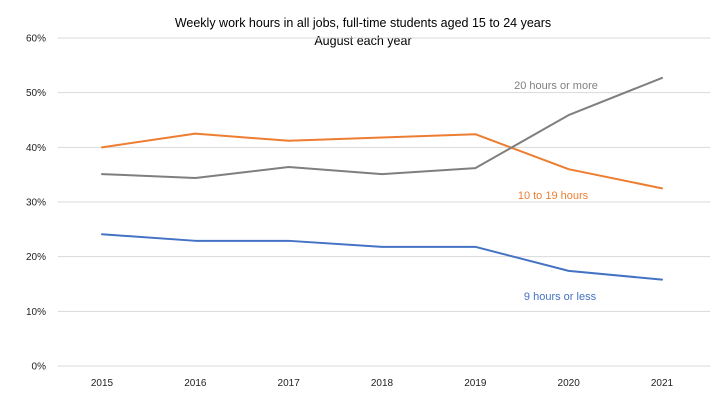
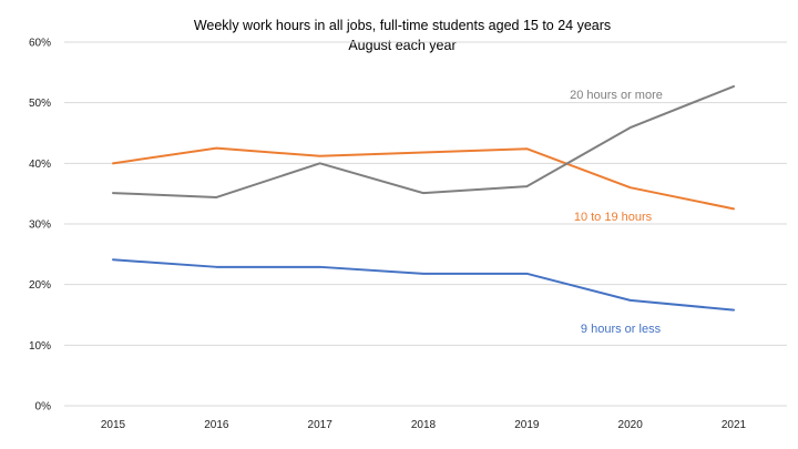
20 hours or more/2017: 36% -> 40%
